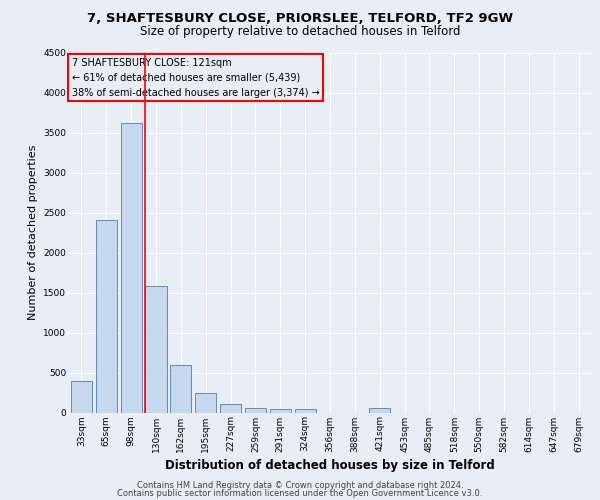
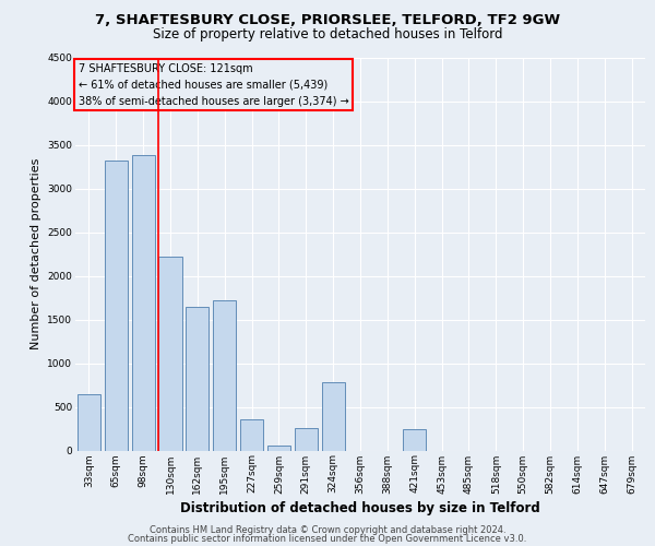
33sqm: 390 -> 640
65sqm: 2410 -> 3320
98sqm: 3620 -> 3380
130sqm: 1580 -> 2220
162sqm: 590 -> 1640
195sqm: 240 -> 1720
227sqm: 110 -> 360
291sqm: 40 -> 260
324sqm: 40 -> 780
421sqm: 60 -> 240
